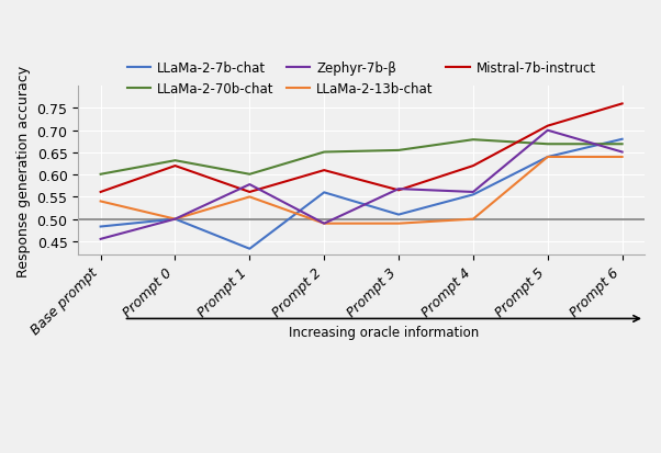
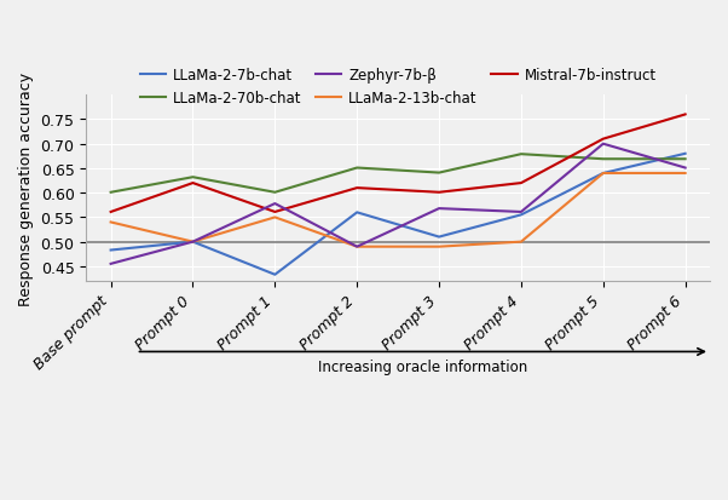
LLaMa-2-70b-chat/Prompt 3: 0.655 -> 0.641
Mistral-7b-instruct/Prompt 3: 0.565 -> 0.601
